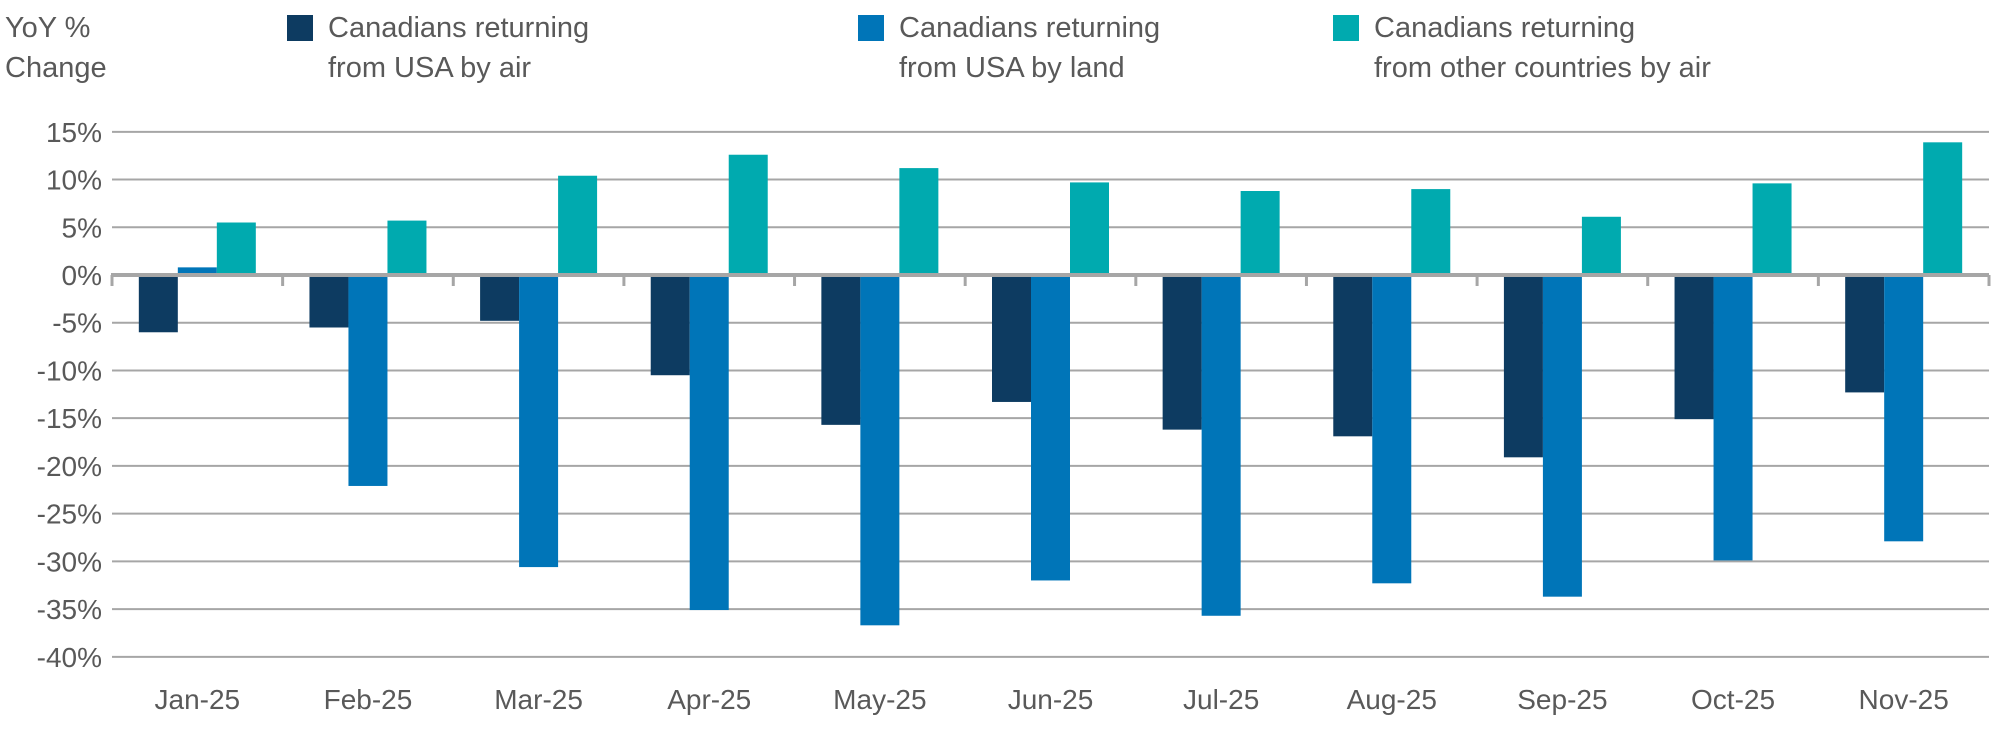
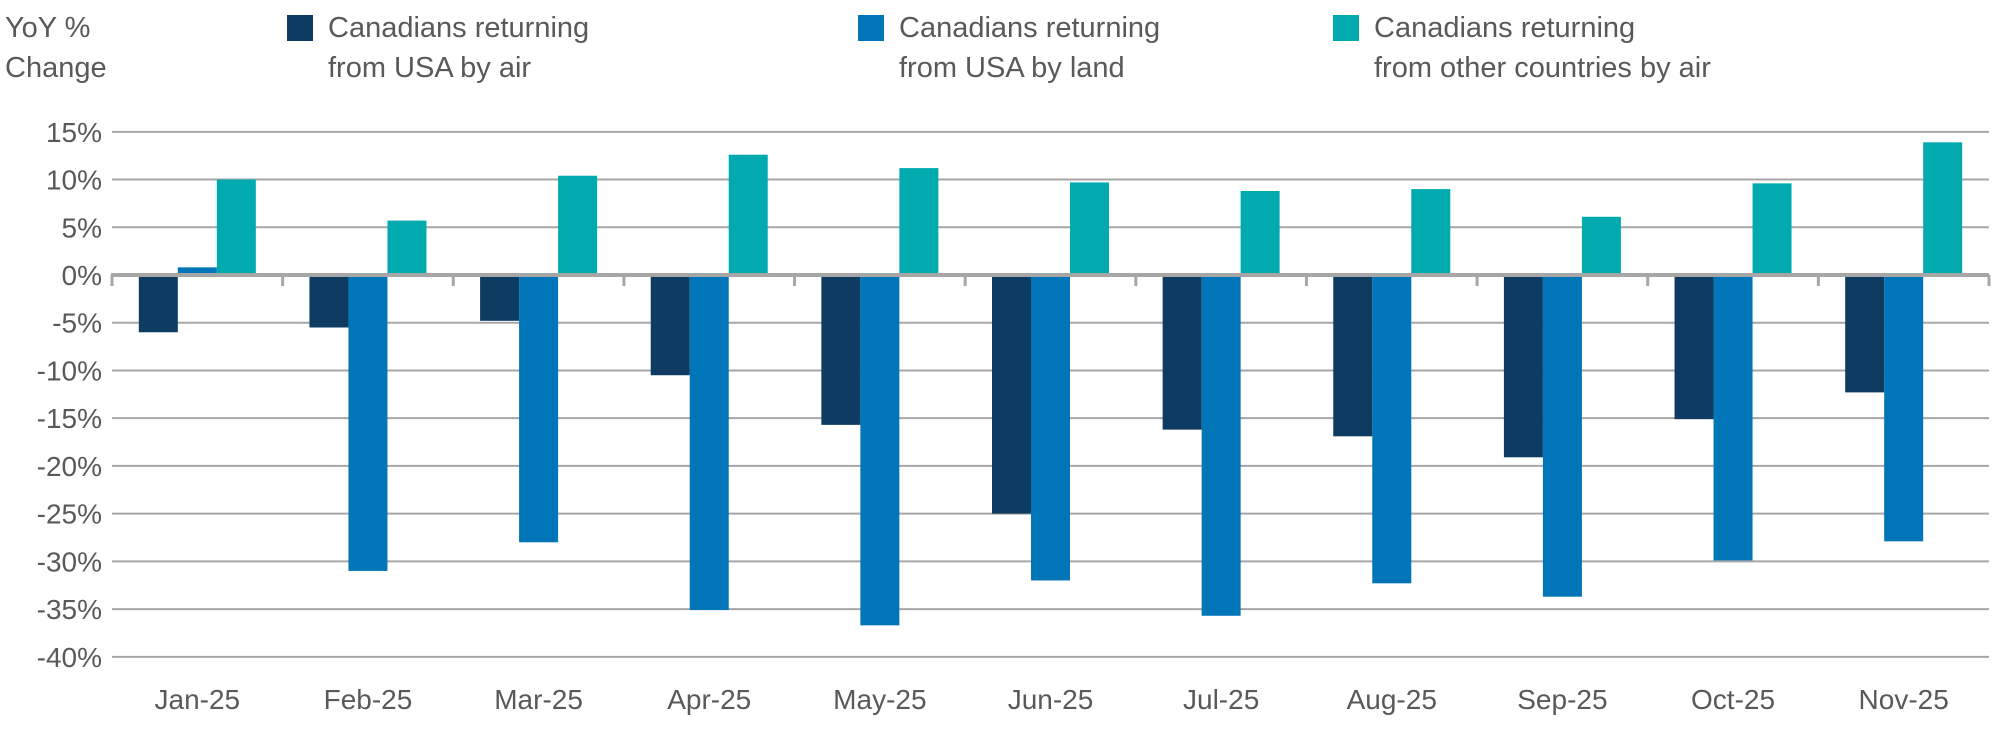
Canadians returning from other countries by air/Jan-25: 6% -> 10%
Canadians returning from USA by land/Feb-25: -22% -> -31%
Canadians returning from USA by land/Mar-25: -31% -> -28%
Canadians returning from USA by air/Jun-25: -13% -> -25%
